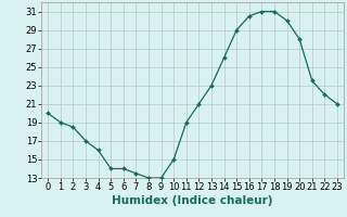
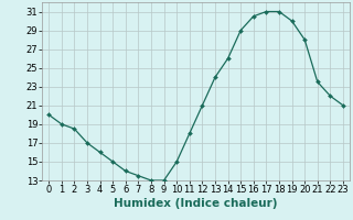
5: 14.0 -> 15.0
11: 19.0 -> 18.0
13: 23.0 -> 24.0
